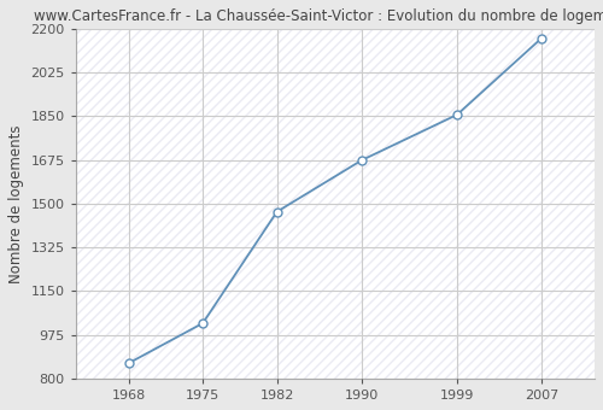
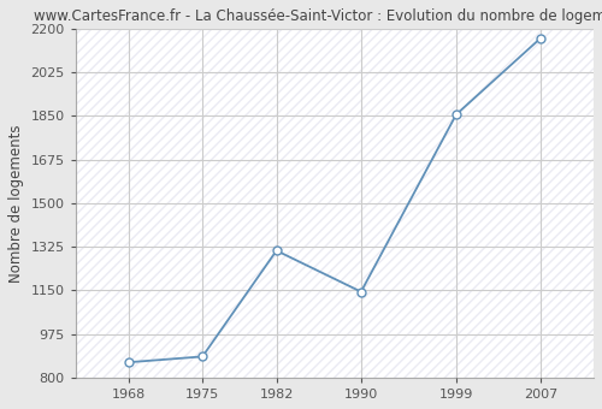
1975: 1022 -> 885
1982: 1468 -> 1310
1990: 1674 -> 1145
